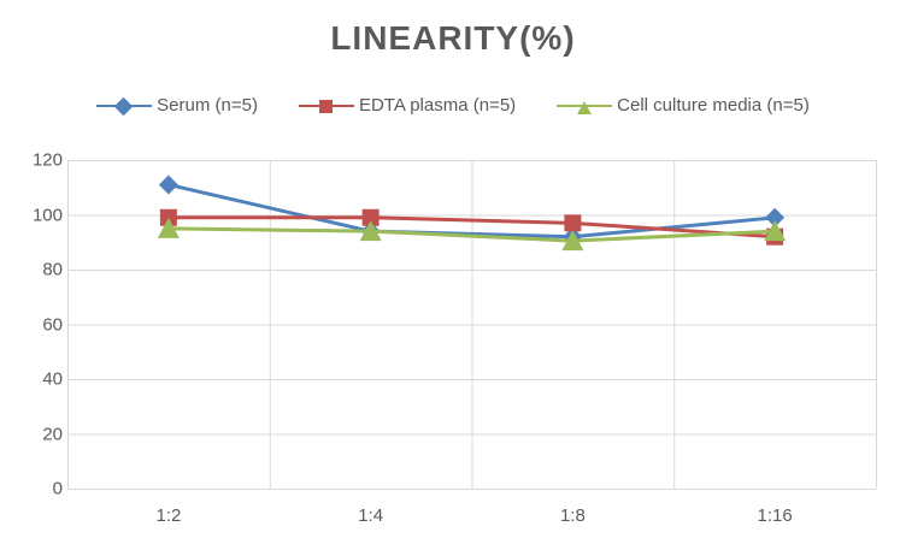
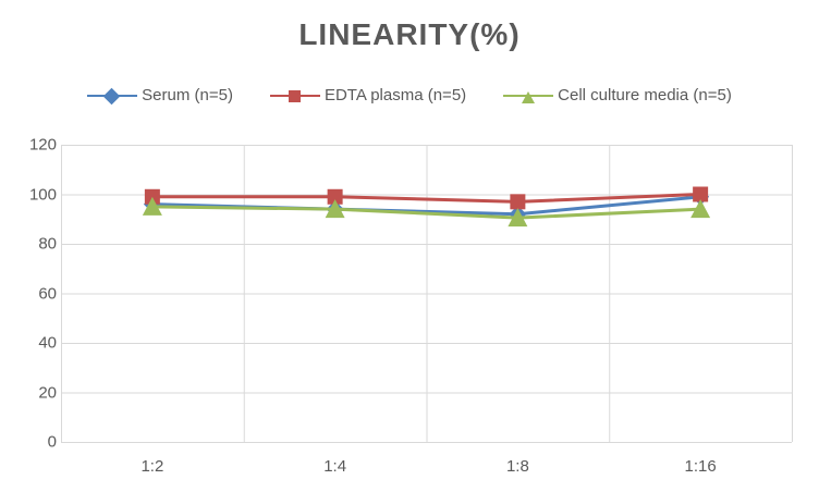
Serum (n=5)/1:2: 111 -> 96
EDTA plasma (n=5)/1:16: 92 -> 100
